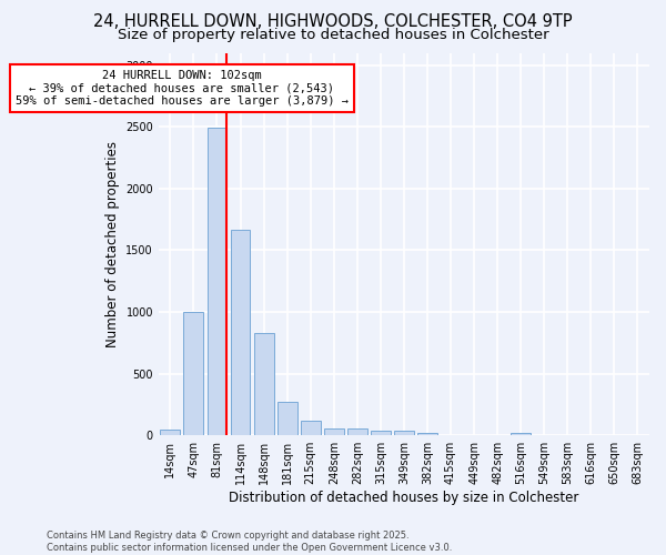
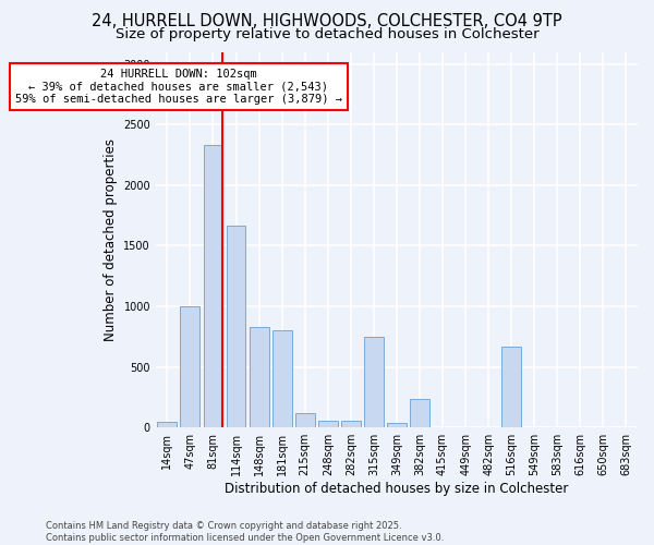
81sqm: 2490 -> 2330
181sqm: 270 -> 800
315sqm: 40 -> 750
382sqm: 20 -> 240
516sqm: 20 -> 670
